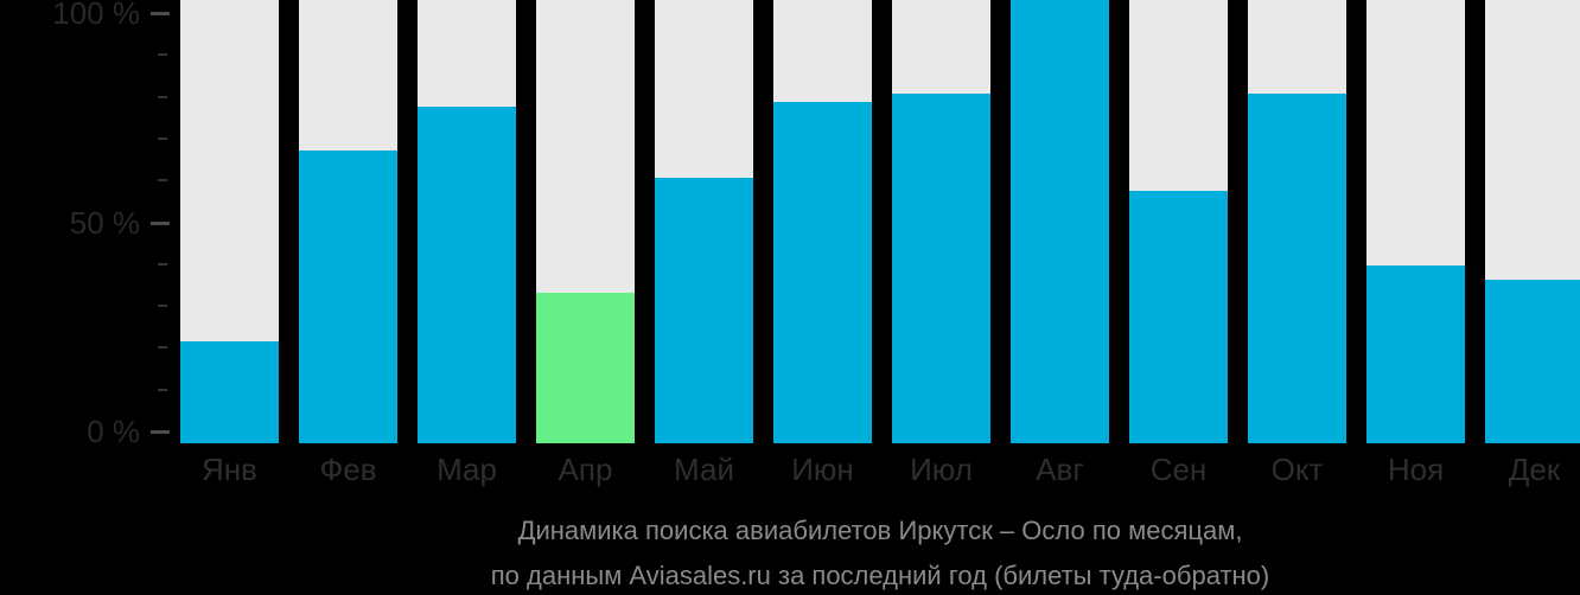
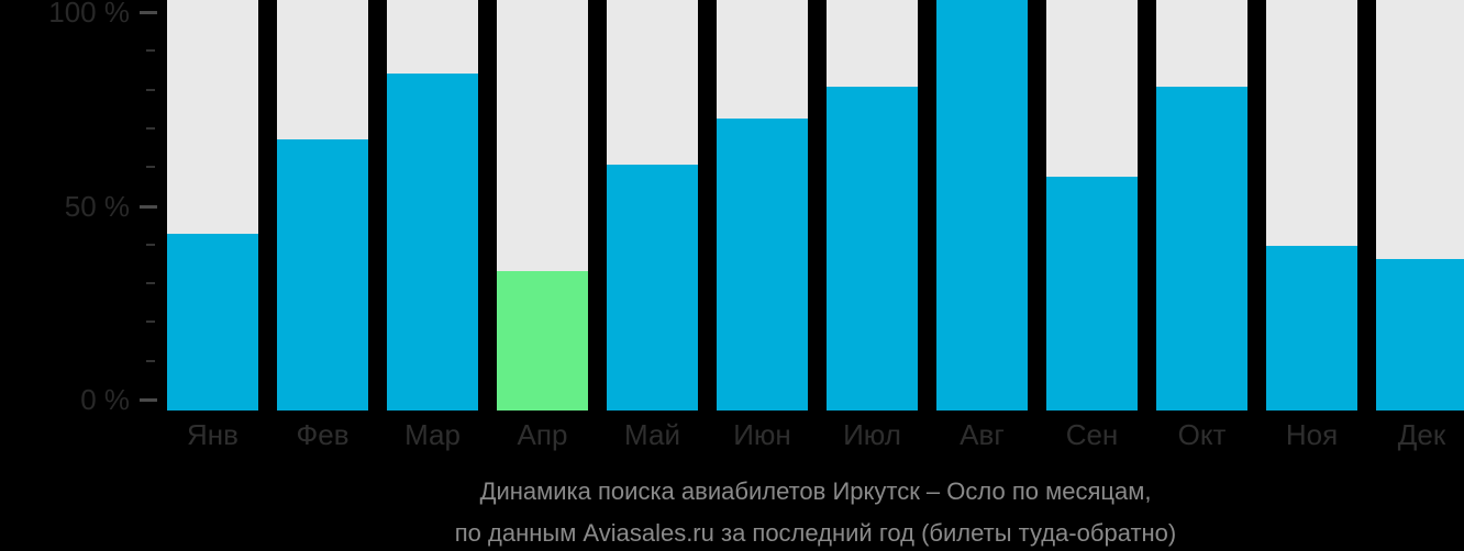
Янв: 23% -> 43%
Мар: 76% -> 82%
Июн: 77% -> 71%
